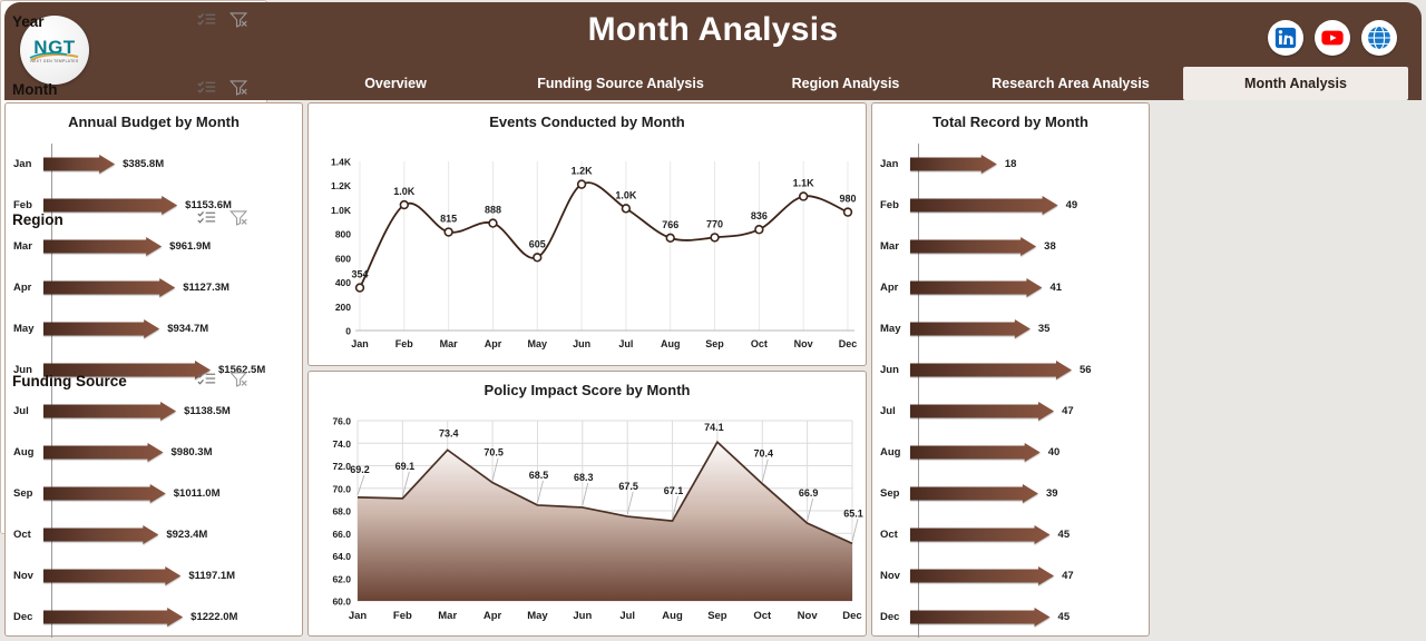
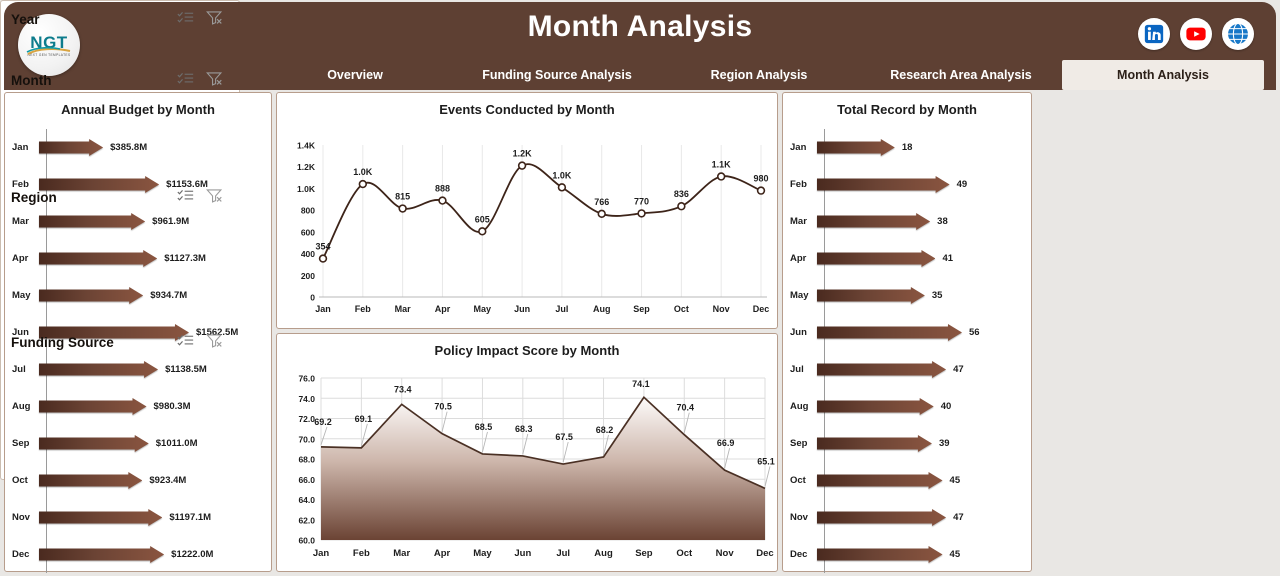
Policy Impact Score by Month/Aug: 67.1 -> 68.2
